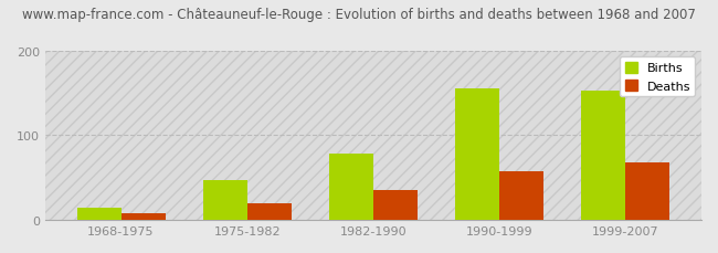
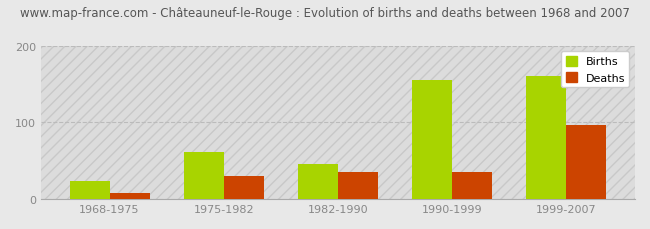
Births/1968-1975: 15 -> 24
Births/1975-1982: 47 -> 62
Deaths/1975-1982: 20 -> 30
Births/1982-1990: 78 -> 46
Deaths/1990-1999: 58 -> 36
Births/1999-2007: 152 -> 160
Deaths/1999-2007: 68 -> 96
